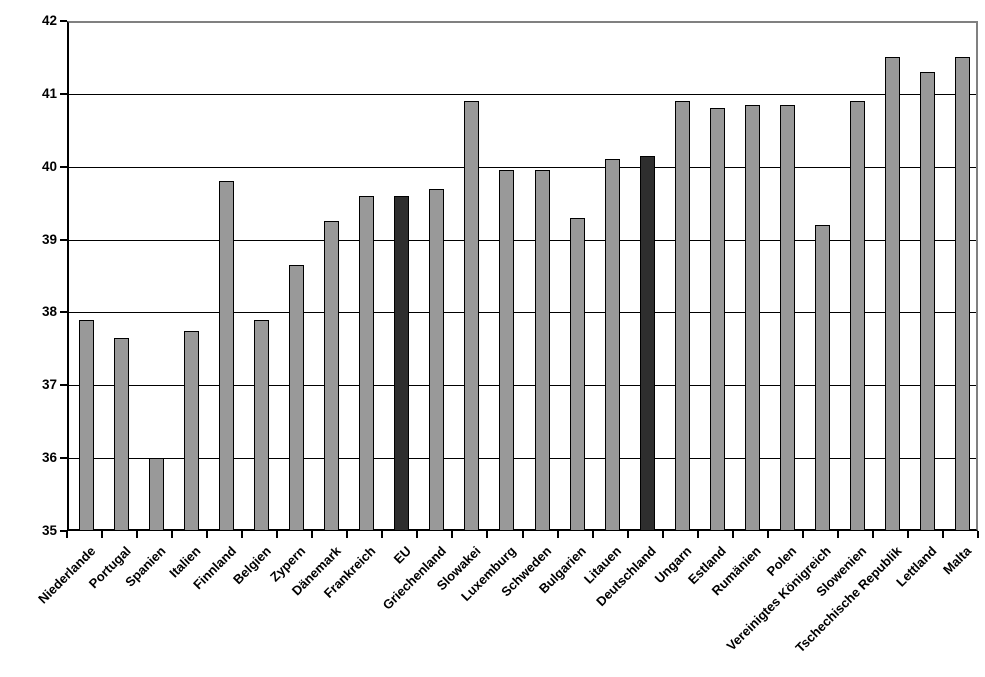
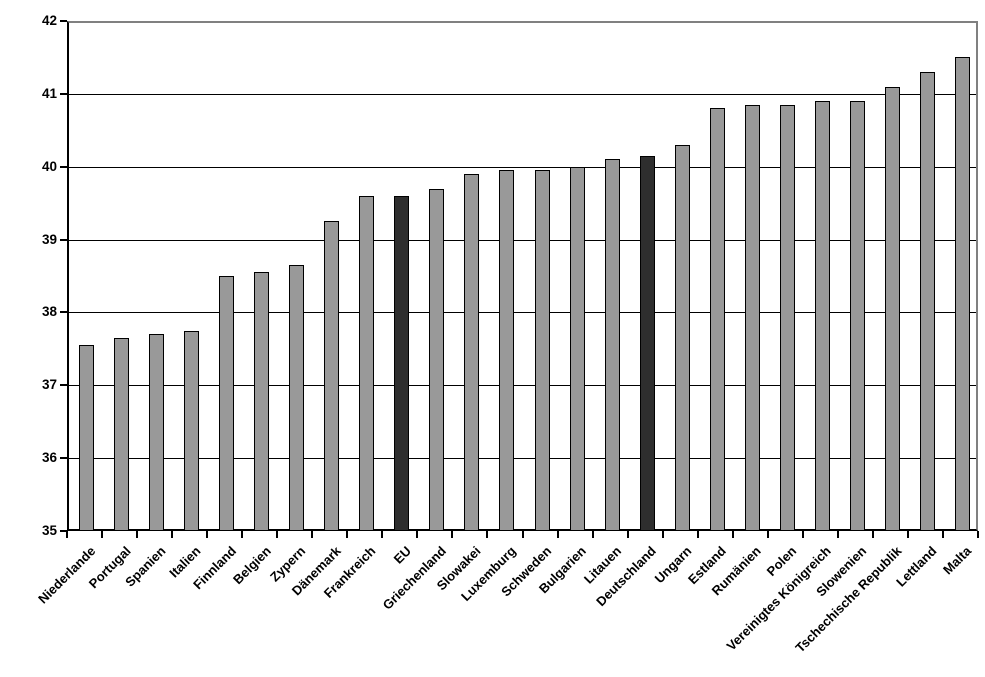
Niederlande: 37.9 -> 37.5
Spanien: 36.0 -> 37.7
Finnland: 39.8 -> 38.5
Belgien: 37.9 -> 38.5
Slowakei: 40.9 -> 39.9
Bulgarien: 39.3 -> 40.0
Ungarn: 40.9 -> 40.3
Vereinigtes Königreich: 39.2 -> 40.9
Tschechische Republik: 41.5 -> 41.1
